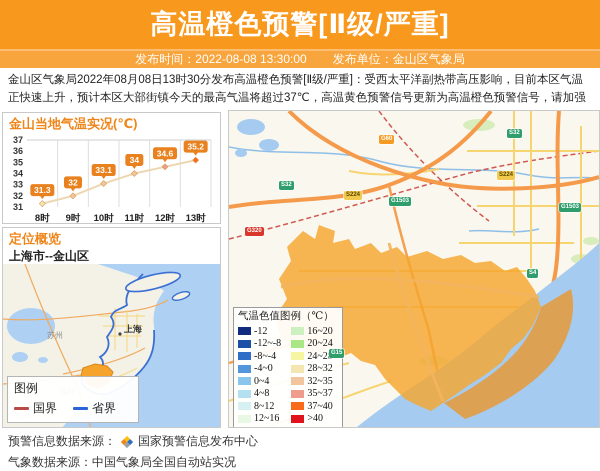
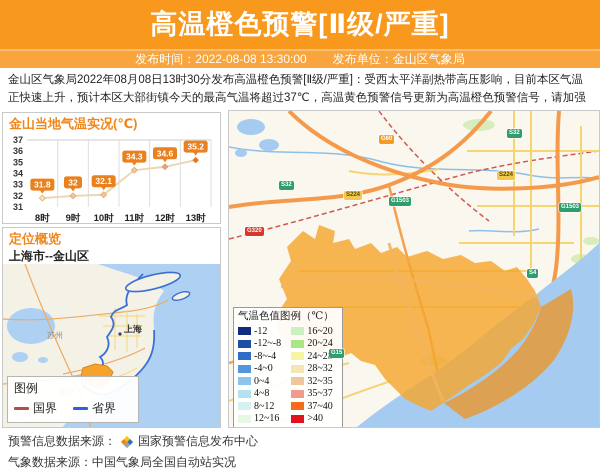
8时: 31.3 -> 31.8
10时: 33.1 -> 32.1
11时: 34 -> 34.3
